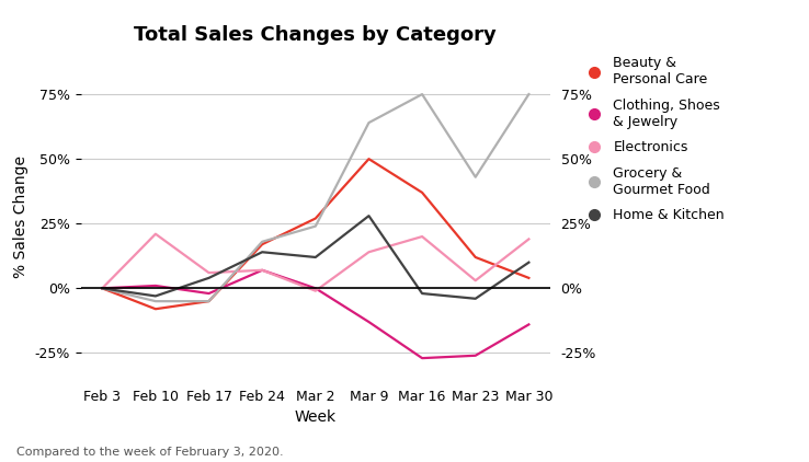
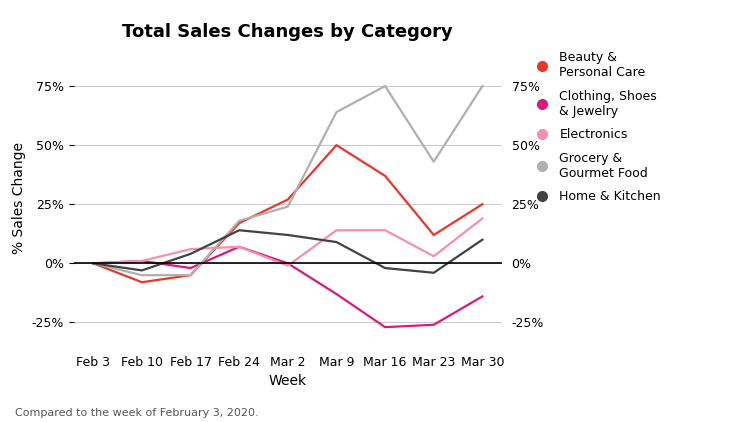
Electronics/Feb 10: 21% -> 1%
Home & Kitchen/Mar 9: 28% -> 9%
Electronics/Mar 16: 20% -> 14%
Beauty & Personal Care/Mar 30: 4% -> 25%
